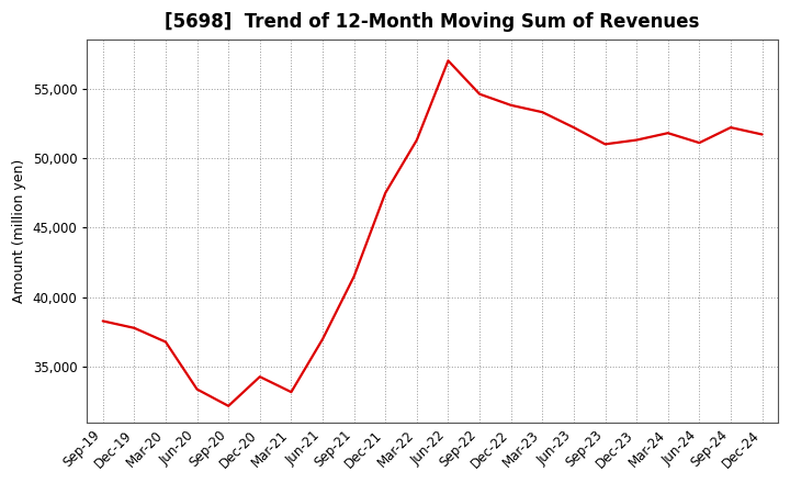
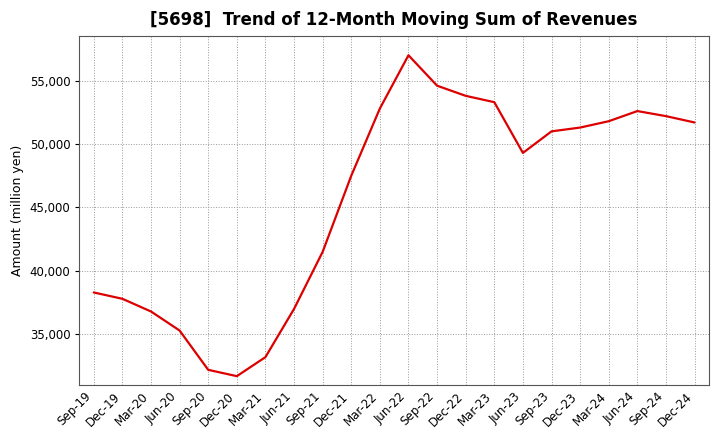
Jun-20: 33,400 -> 35,300
Dec-20: 34,300 -> 31,700
Mar-22: 51,300 -> 52,800
Jun-23: 52,200 -> 49,300
Jun-24: 51,100 -> 52,600
